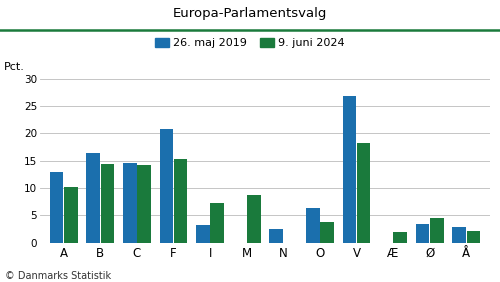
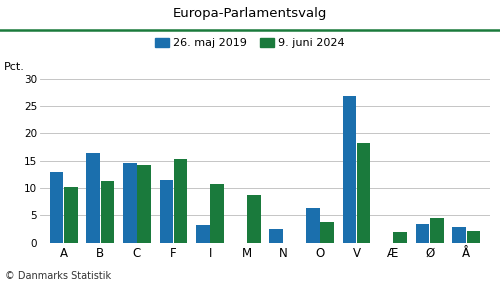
9. juni 2024/B: 14.4 -> 11.2
26. maj 2019/F: 20.8 -> 11.5
9. juni 2024/I: 7.2 -> 10.7
